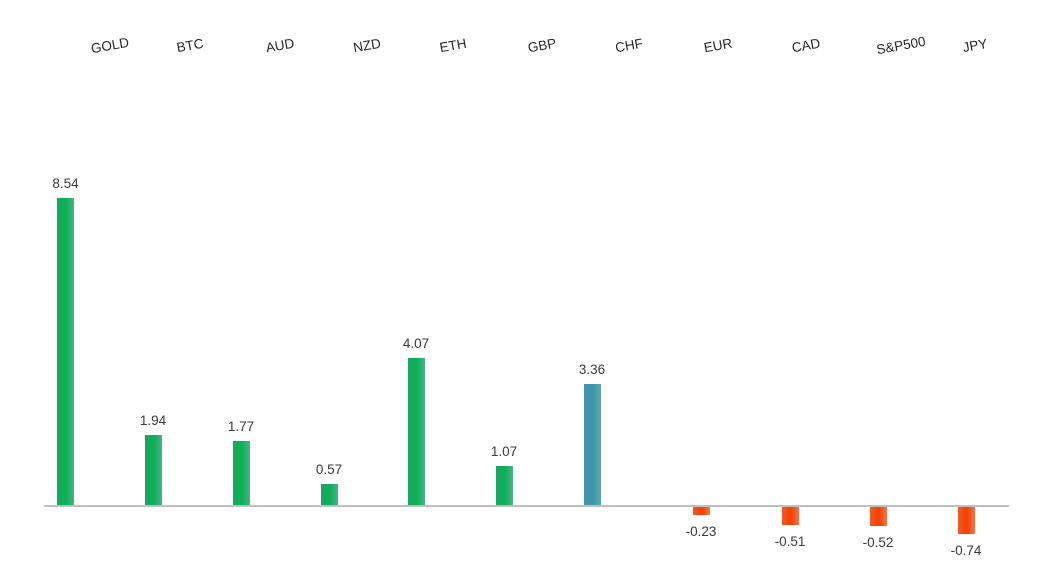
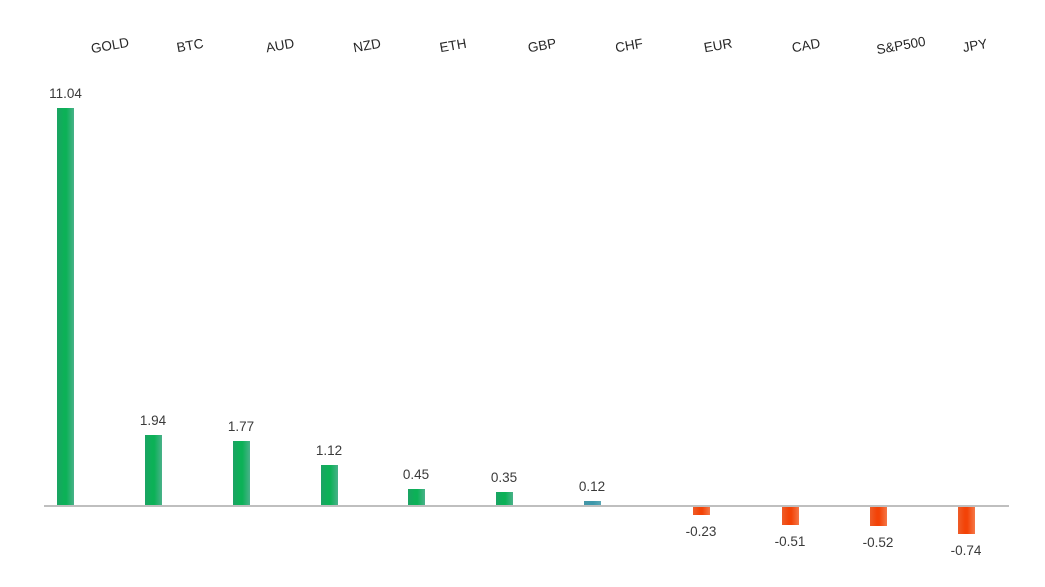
GOLD: 8.54 -> 11.04
NZD: 0.57 -> 1.12
ETH: 4.07 -> 0.45
GBP: 1.07 -> 0.35
CHF: 3.36 -> 0.12
